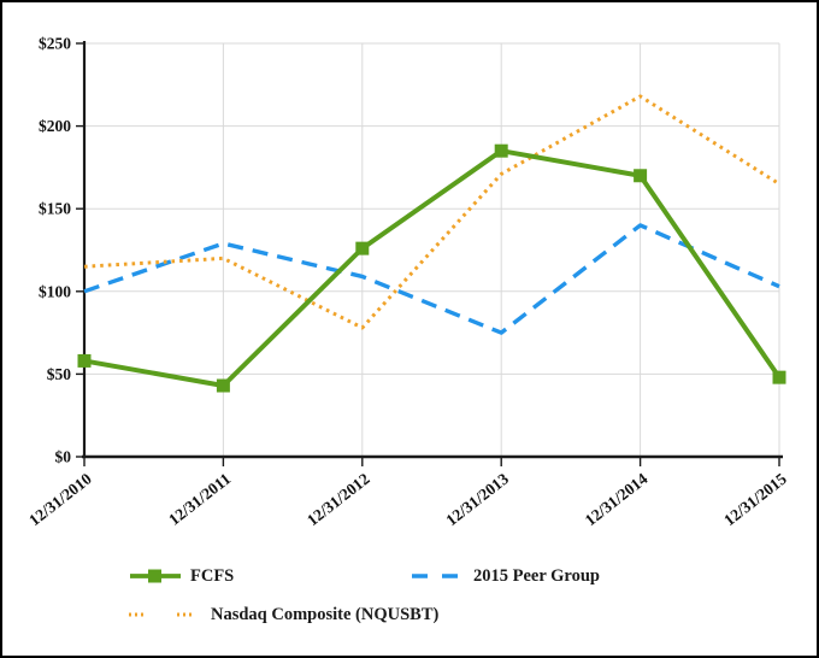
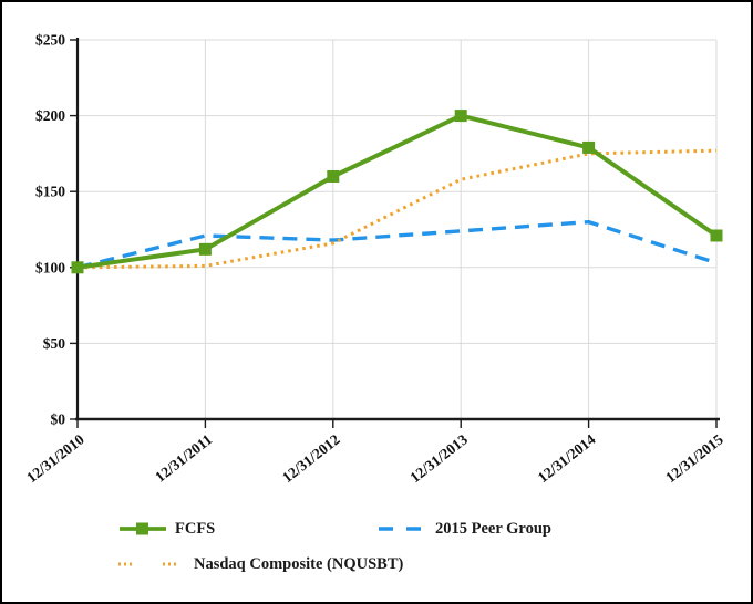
FCFS/12/31/2010: $58 -> $100
Nasdaq Composite (NQUSBT)/12/31/2010: $115 -> $100
FCFS/12/31/2011: $43 -> $112
2015 Peer Group/12/31/2011: $129 -> $121
Nasdaq Composite (NQUSBT)/12/31/2011: $120 -> $101
FCFS/12/31/2012: $126 -> $160
2015 Peer Group/12/31/2012: $109 -> $118
Nasdaq Composite (NQUSBT)/12/31/2012: $78 -> $116
FCFS/12/31/2013: $185 -> $200
2015 Peer Group/12/31/2013: $75 -> $124
Nasdaq Composite (NQUSBT)/12/31/2013: $171 -> $158
FCFS/12/31/2014: $170 -> $179
2015 Peer Group/12/31/2014: $140 -> $130
Nasdaq Composite (NQUSBT)/12/31/2014: $218 -> $175
FCFS/12/31/2015: $48 -> $121
Nasdaq Composite (NQUSBT)/12/31/2015: $165 -> $177
